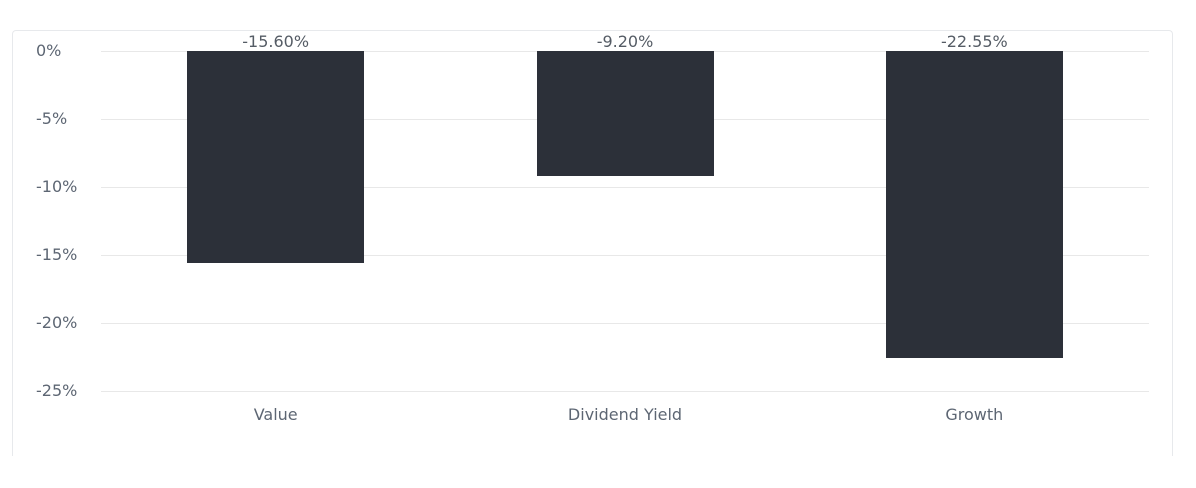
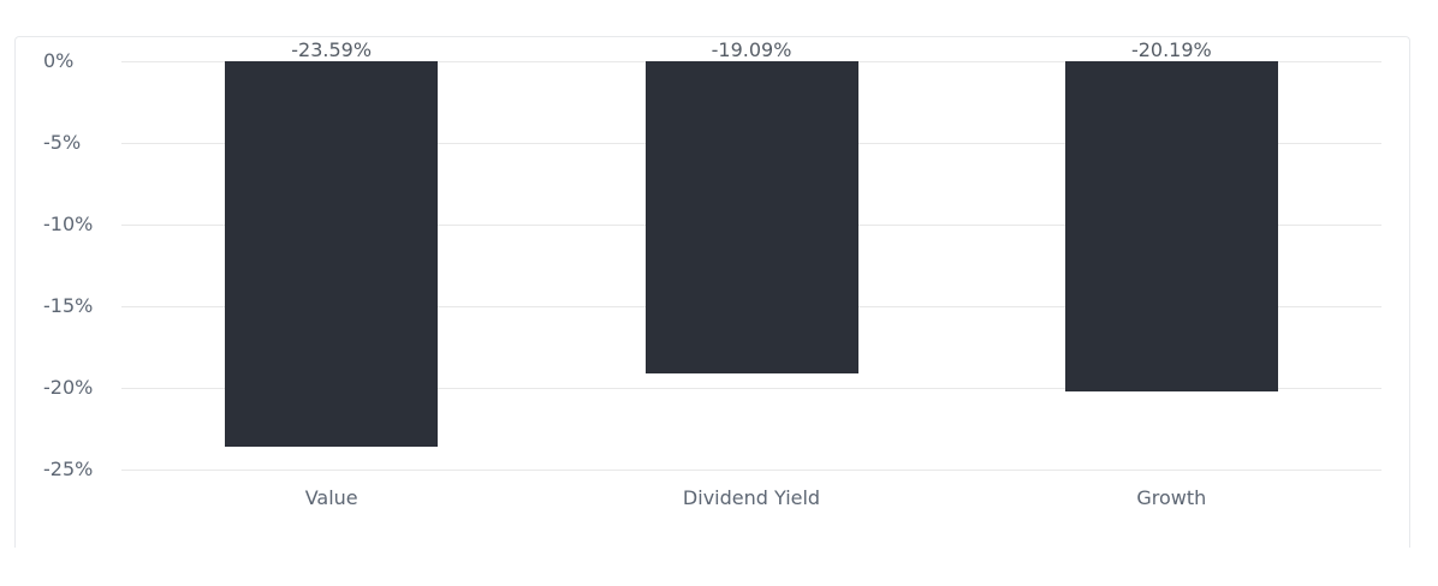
Value: -15.60% -> -23.59%
Dividend Yield: -9.20% -> -19.09%
Growth: -22.55% -> -20.19%
